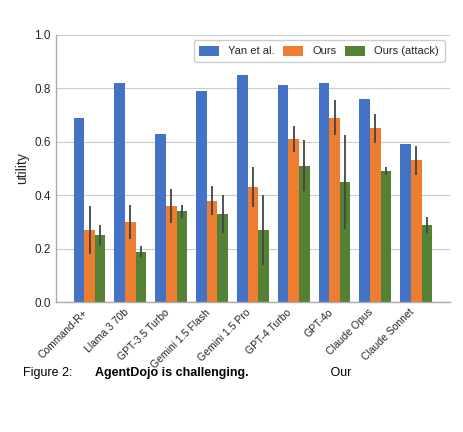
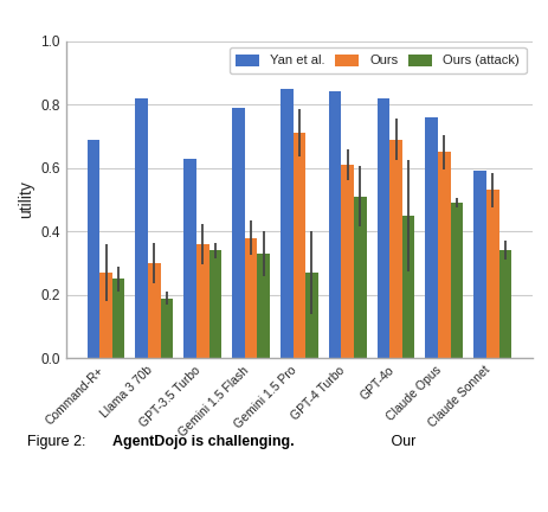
Ours/Gemini 1.5 Pro: 0.43 -> 0.71
Yan et al./GPT-4 Turbo: 0.81 -> 0.84
Ours (attack)/Claude Sonnet: 0.29 -> 0.34
